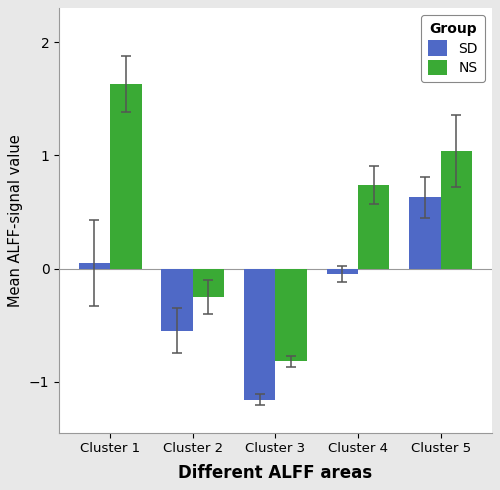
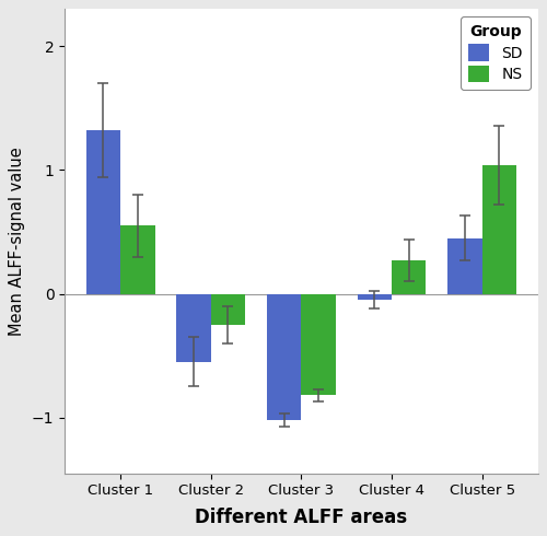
SD/Cluster 1: 0.05 -> 1.32
NS/Cluster 1: 1.63 -> 0.55
SD/Cluster 3: -1.16 -> -1.02
NS/Cluster 4: 0.74 -> 0.27
SD/Cluster 5: 0.63 -> 0.45
